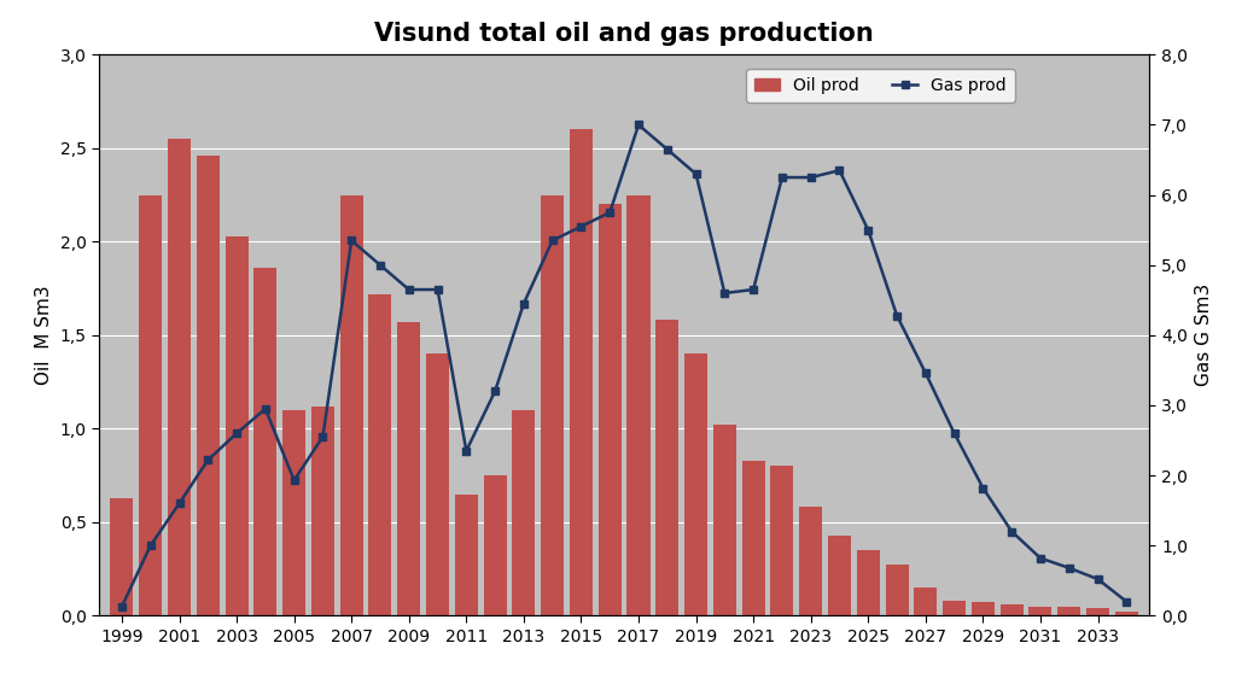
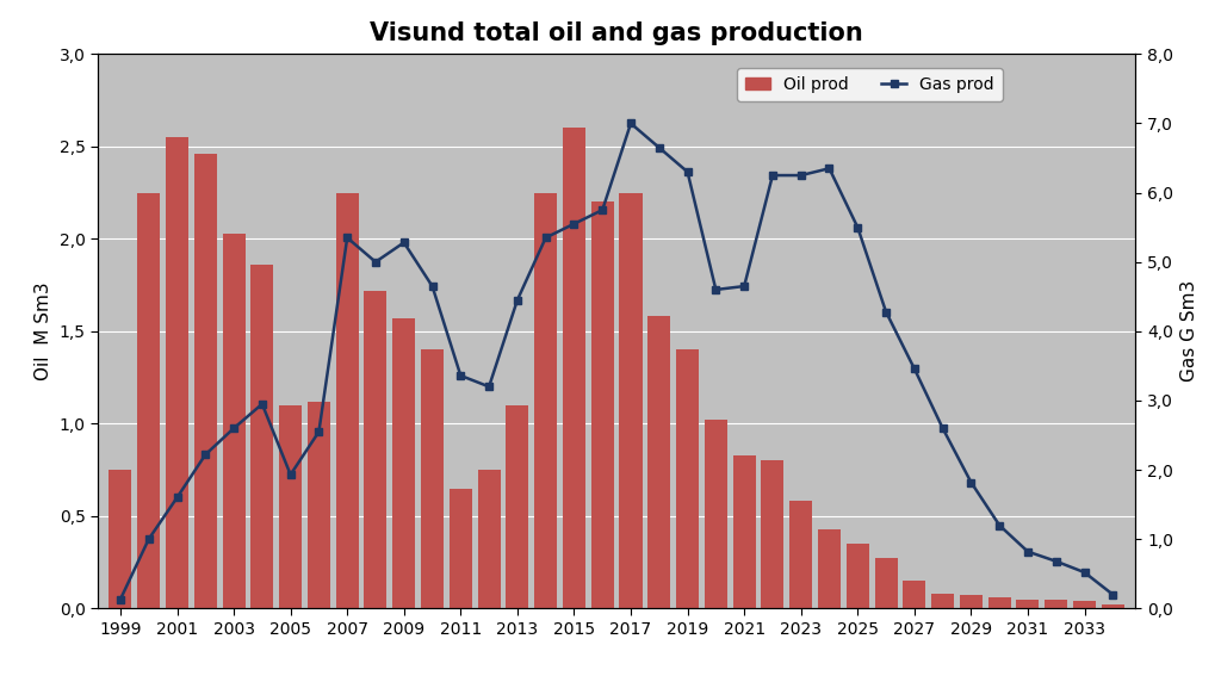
Oil prod/1999: 0,63 -> 0,75
Gas prod/2009: 4,65 -> 5,28
Gas prod/2011: 2,35 -> 3,36
